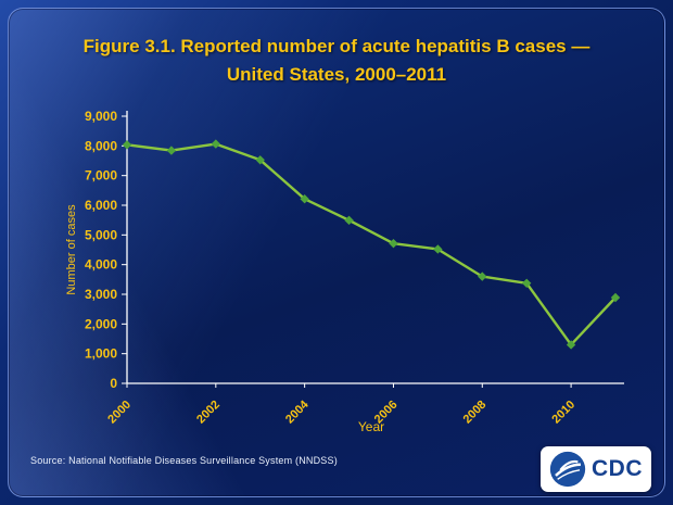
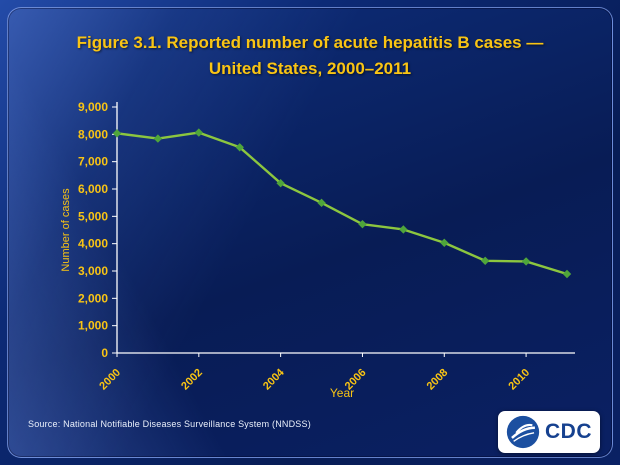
2008: 3600 -> 4000
2010: 1300 -> 3400
